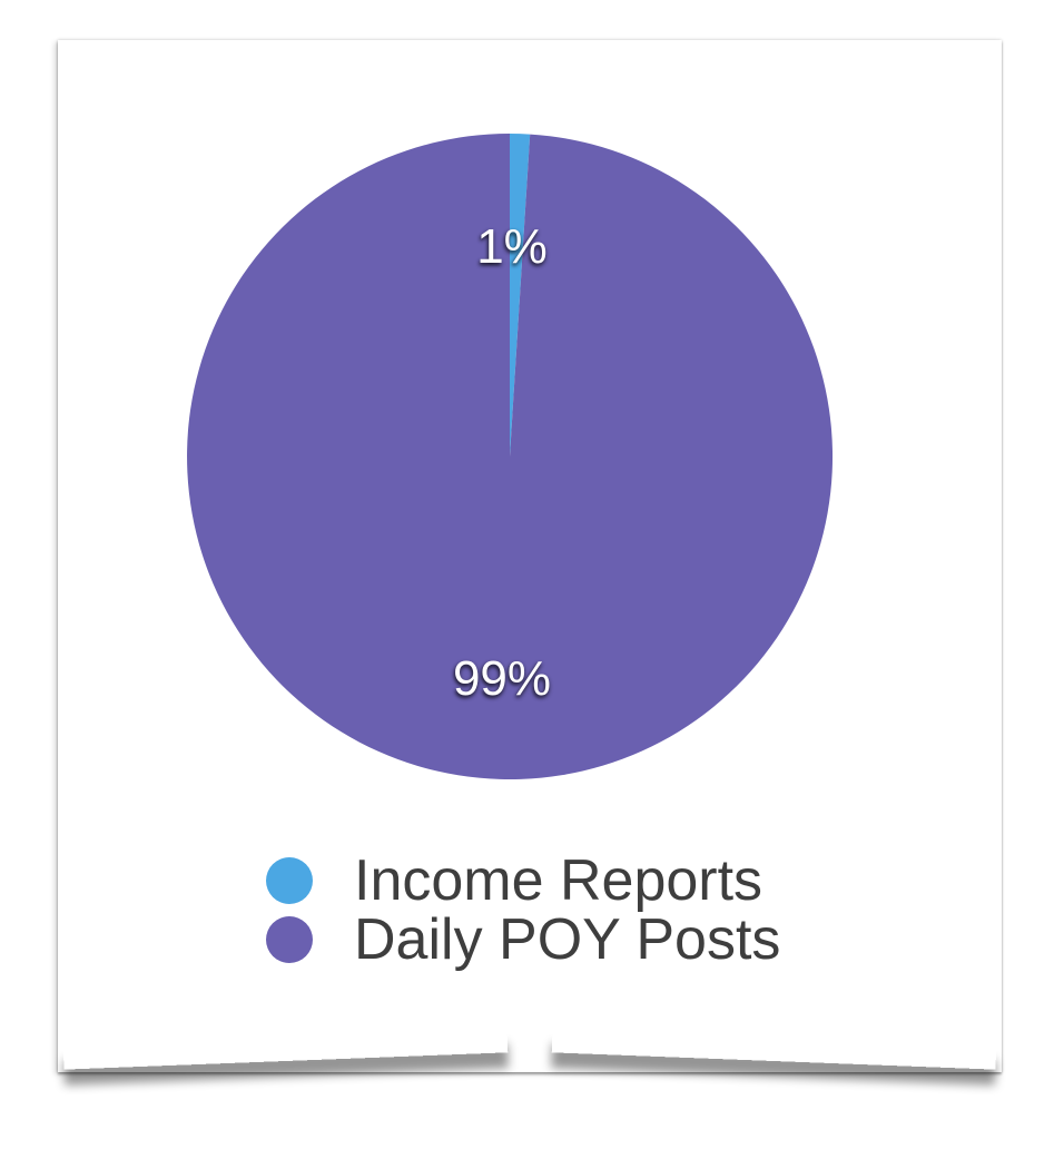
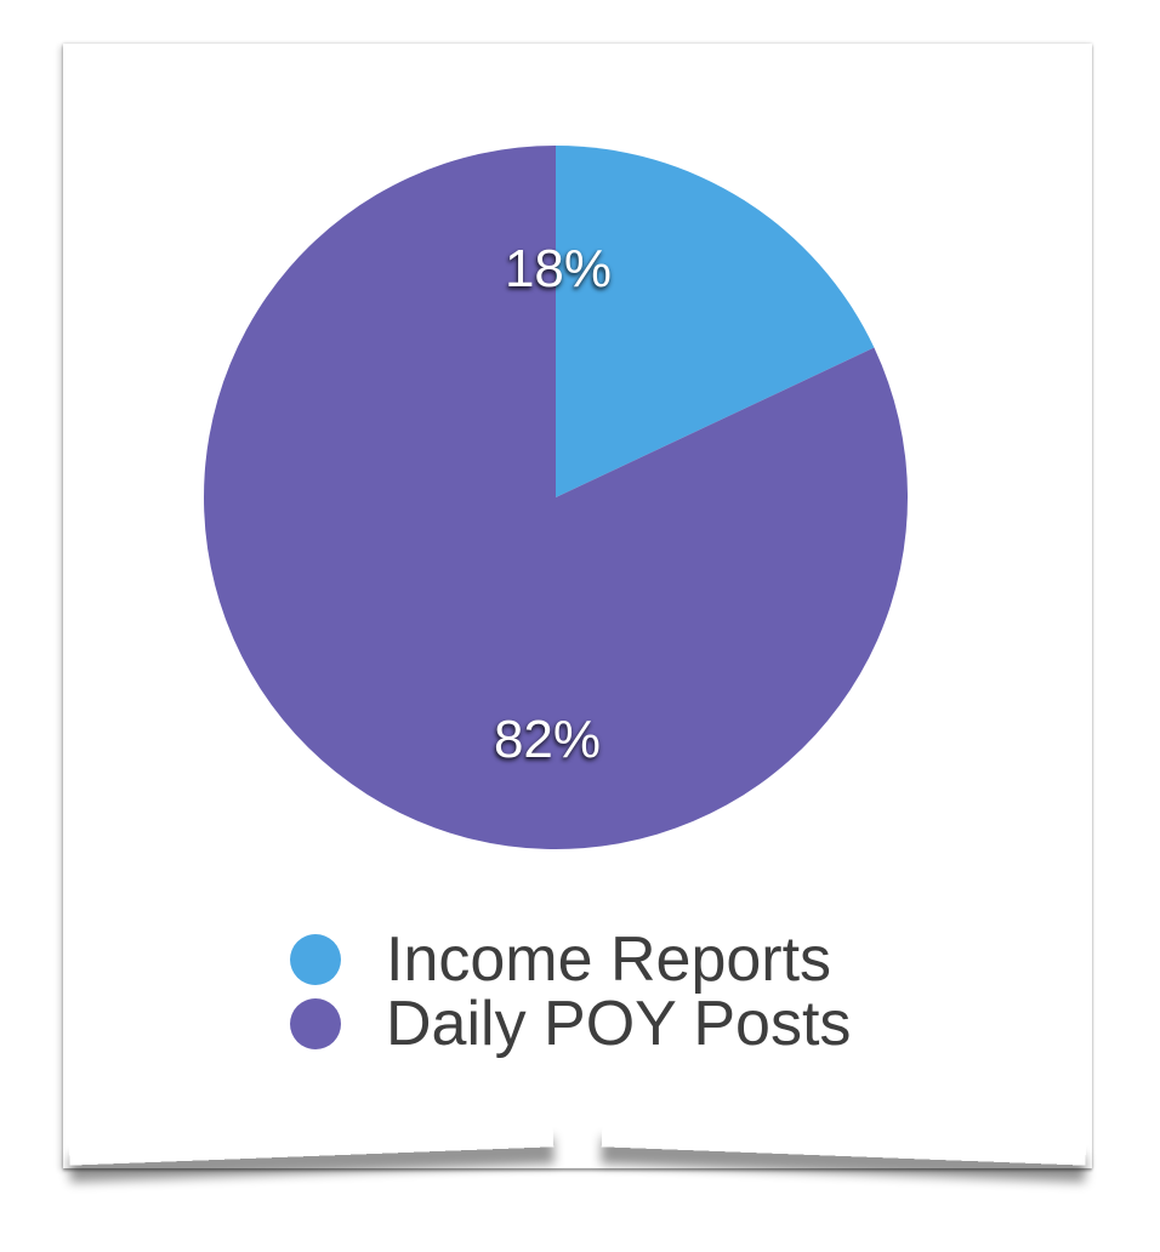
Income Reports: 1% -> 18%
Daily POY Posts: 99% -> 82%
